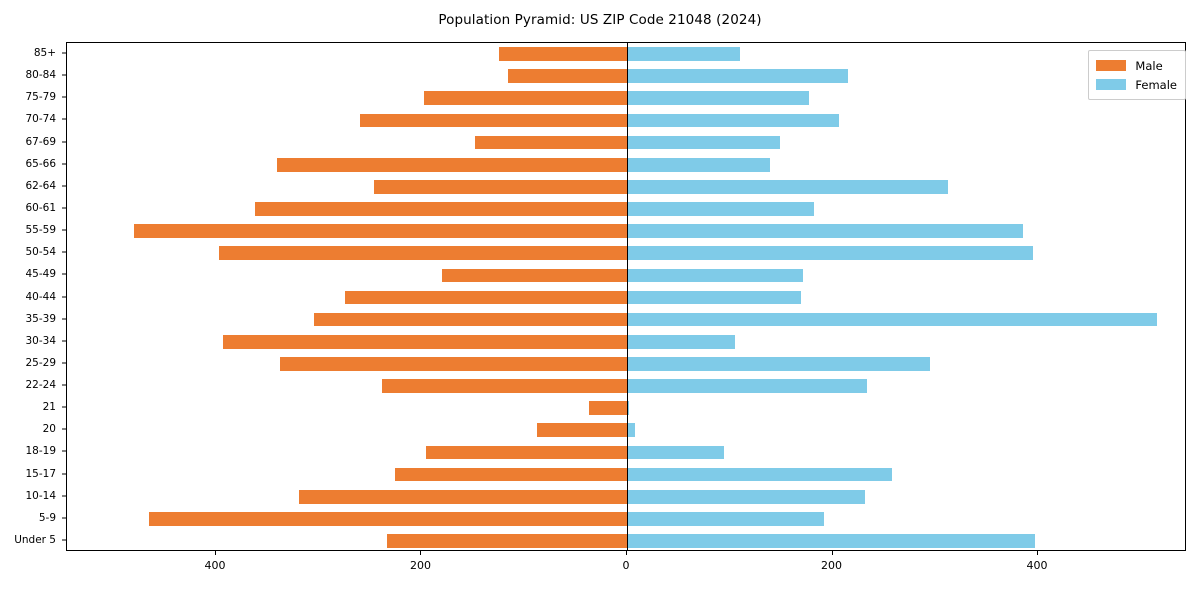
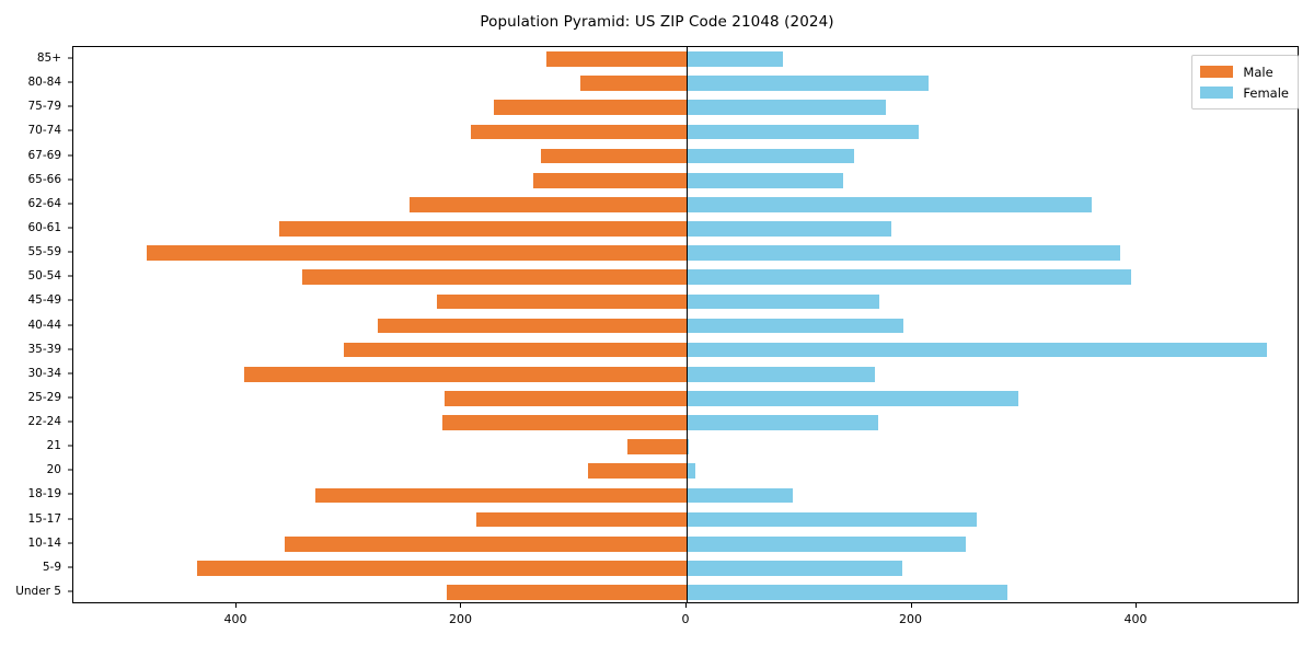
Female/85+: 110 -> 86
Male/80-84: 116 -> 94
Male/75-79: 198 -> 171
Male/70-74: 260 -> 192
Male/67-69: 148 -> 129
Male/65-66: 341 -> 136
Female/62-64: 312 -> 360
Male/50-54: 397 -> 342
Male/45-49: 180 -> 222
Female/40-44: 169 -> 193
Female/30-34: 105 -> 167
Male/25-29: 338 -> 215
Male/22-24: 238 -> 217
Female/22-24: 234 -> 170
Male/21: 37 -> 53
Male/18-19: 196 -> 330
Male/15-17: 226 -> 187
Male/10-14: 319 -> 357
Female/10-14: 232 -> 248
Male/5-9: 465 -> 435
Male/Under 5: 234 -> 213
Female/Under 5: 397 -> 285
